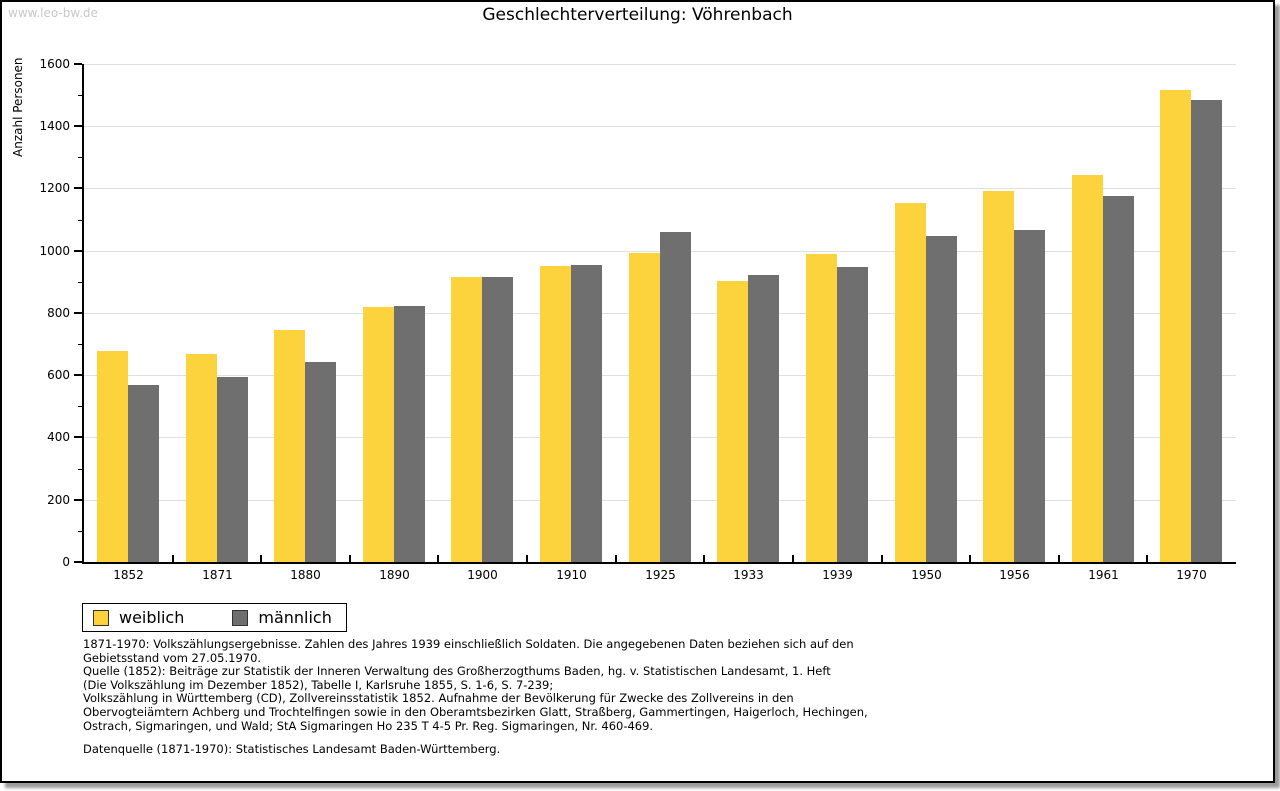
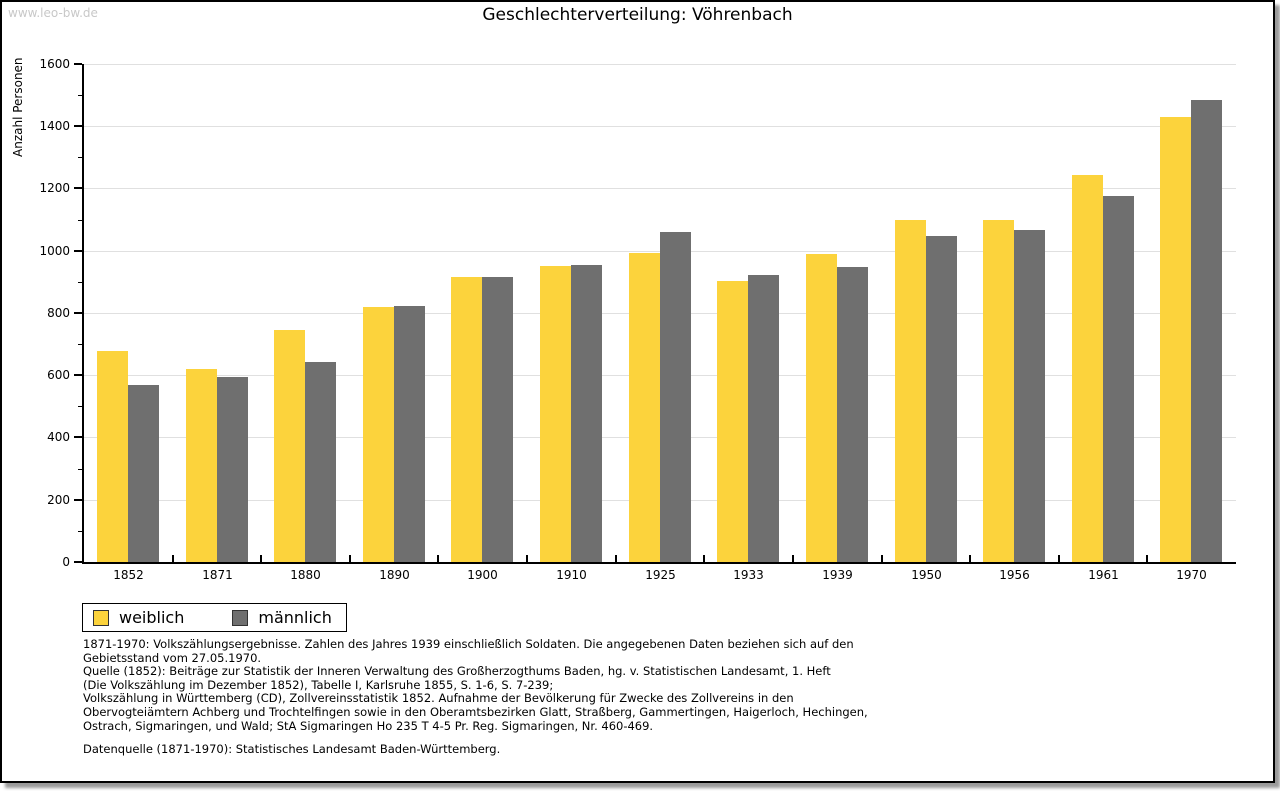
weiblich/1871: 670 -> 620
weiblich/1950: 1150 -> 1100
weiblich/1956: 1190 -> 1100
weiblich/1970: 1520 -> 1430
